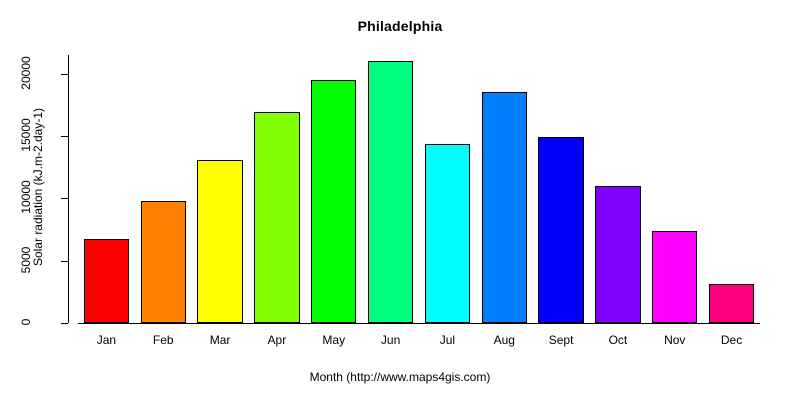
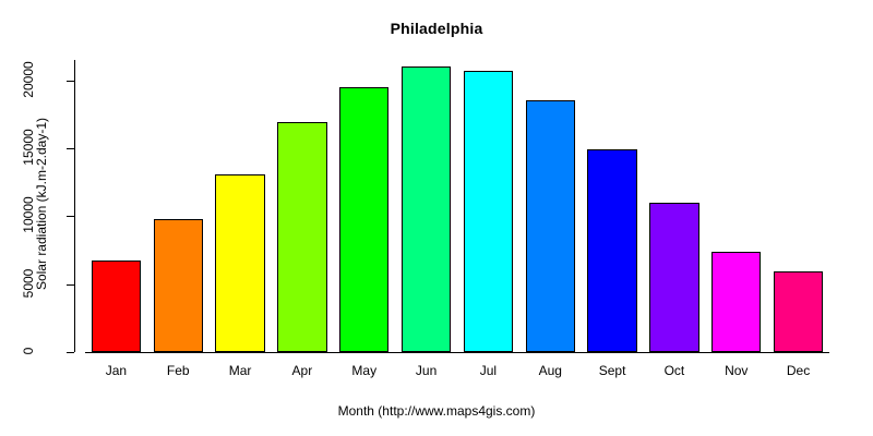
Jul: 14400 -> 20700
Dec: 3100 -> 5900
